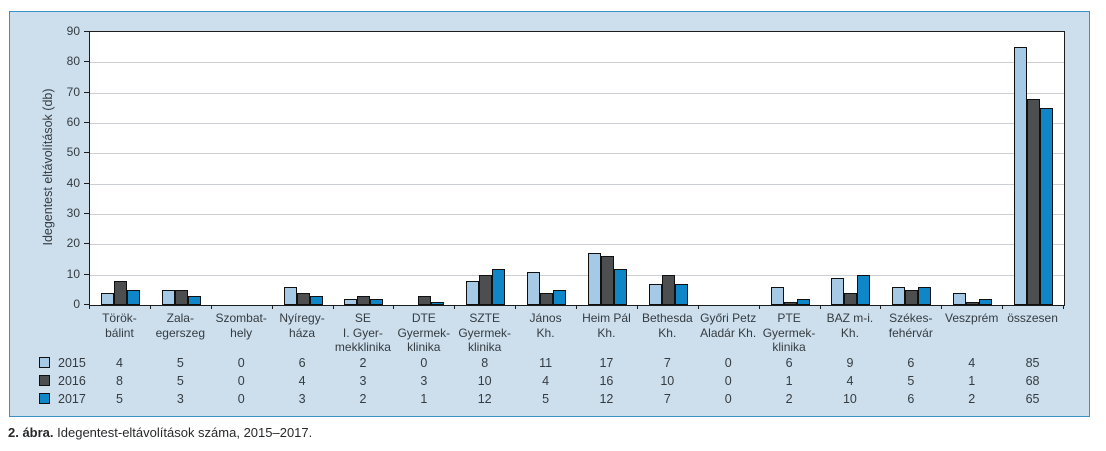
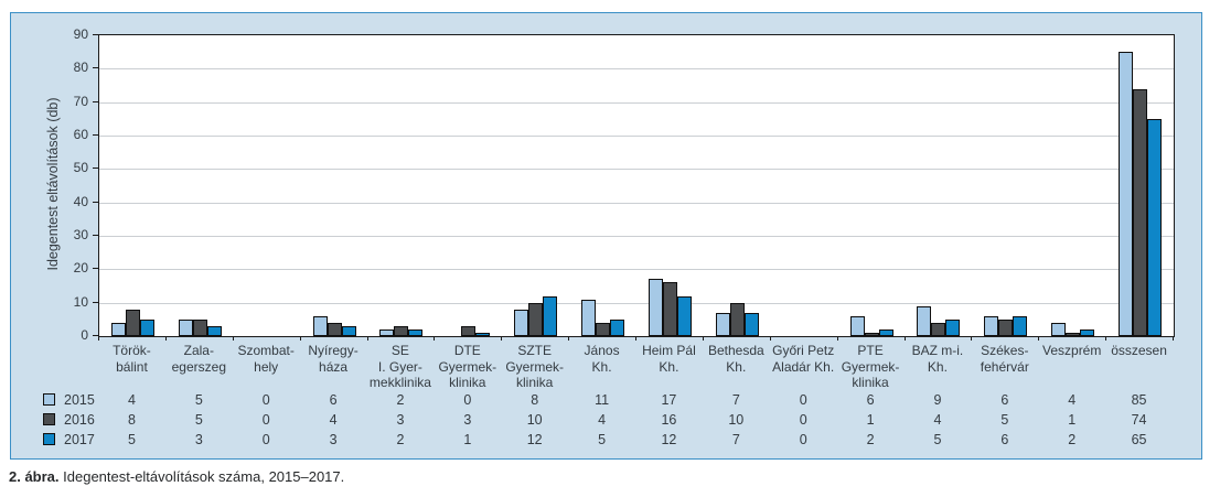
2017/BAZ m-i. Kh.: 10 -> 5
2016/összesen: 68 -> 74
